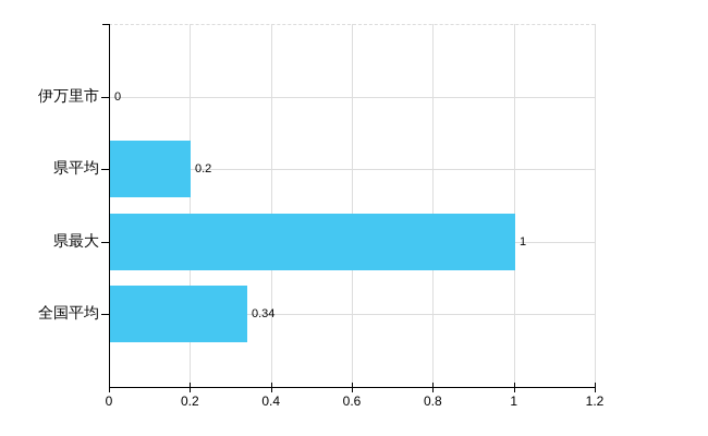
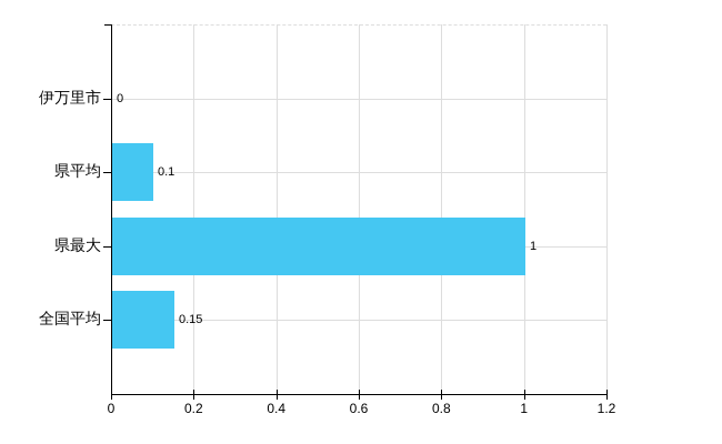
県平均: 0.2 -> 0.1
全国平均: 0.34 -> 0.15
